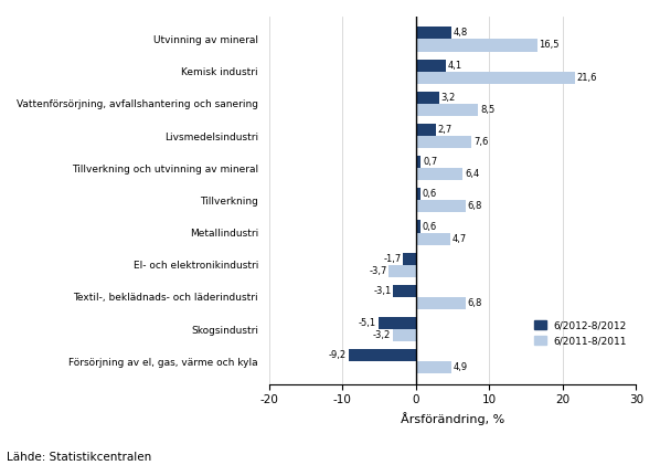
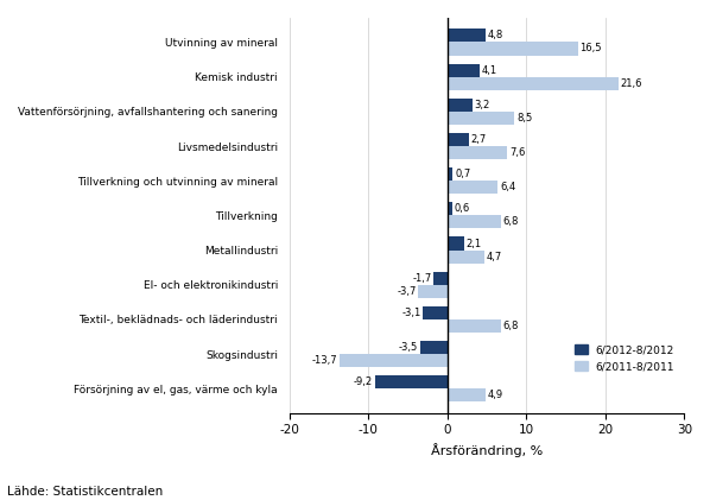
6/2012-8/2012/Metallindustri: 0,6 -> 2,1
6/2012-8/2012/Skogsindustri: -5,1 -> -3,5
6/2011-8/2011/Skogsindustri: -3,2 -> -13,7
